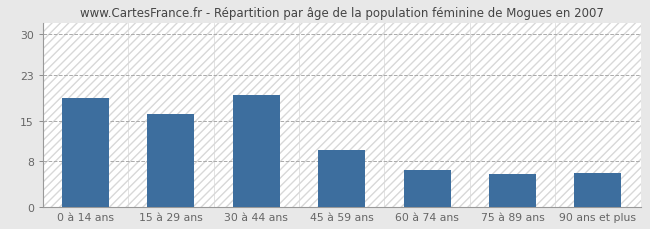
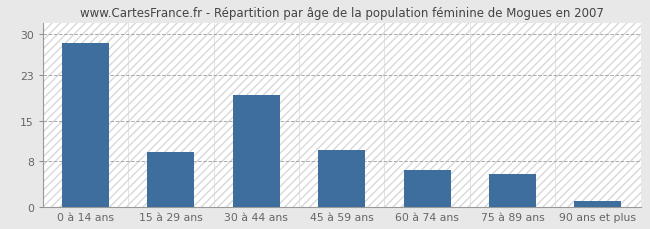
0 à 14 ans: 19.0 -> 28.5
15 à 29 ans: 16.2 -> 9.5
90 ans et plus: 6.0 -> 1.0
